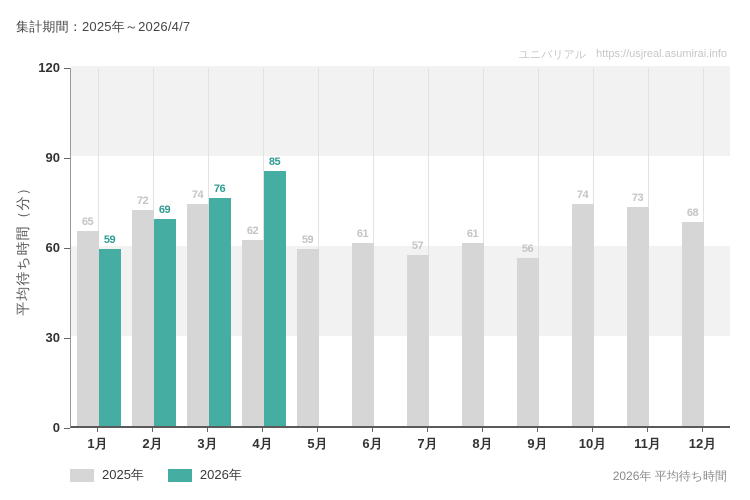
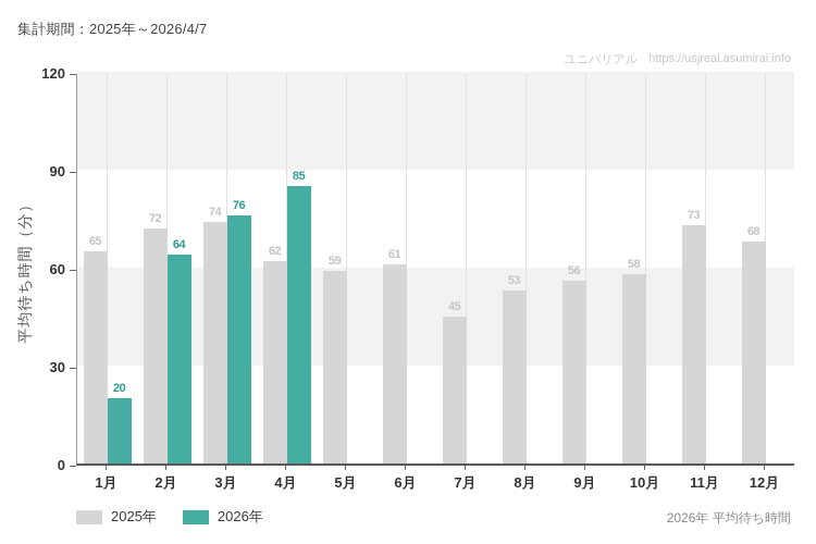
2026年/1月: 59 -> 20
2026年/2月: 69 -> 64
2025年/7月: 57 -> 45
2025年/8月: 61 -> 53
2025年/10月: 74 -> 58
